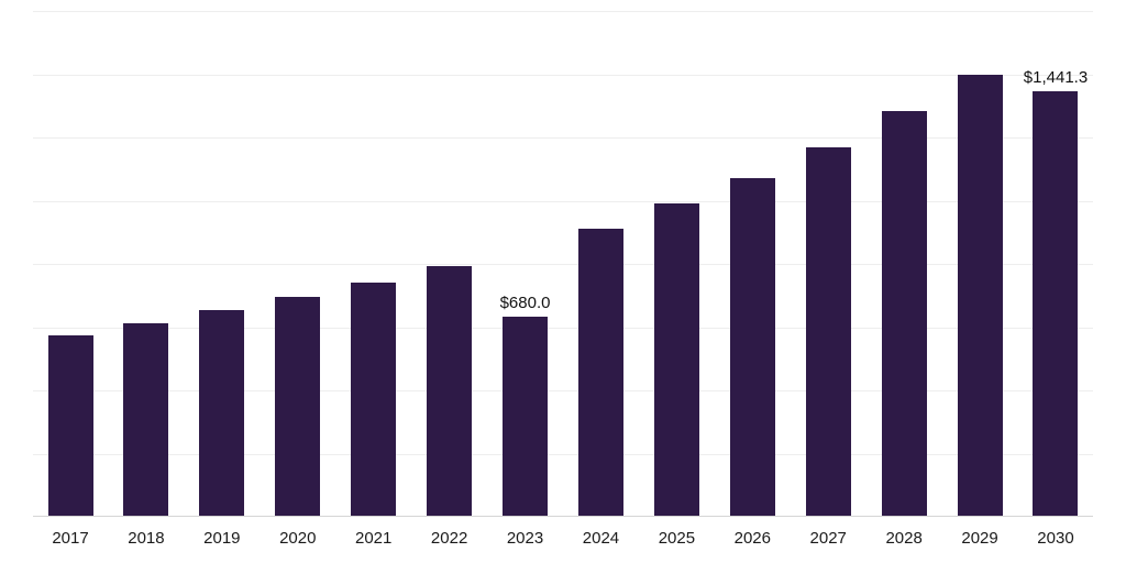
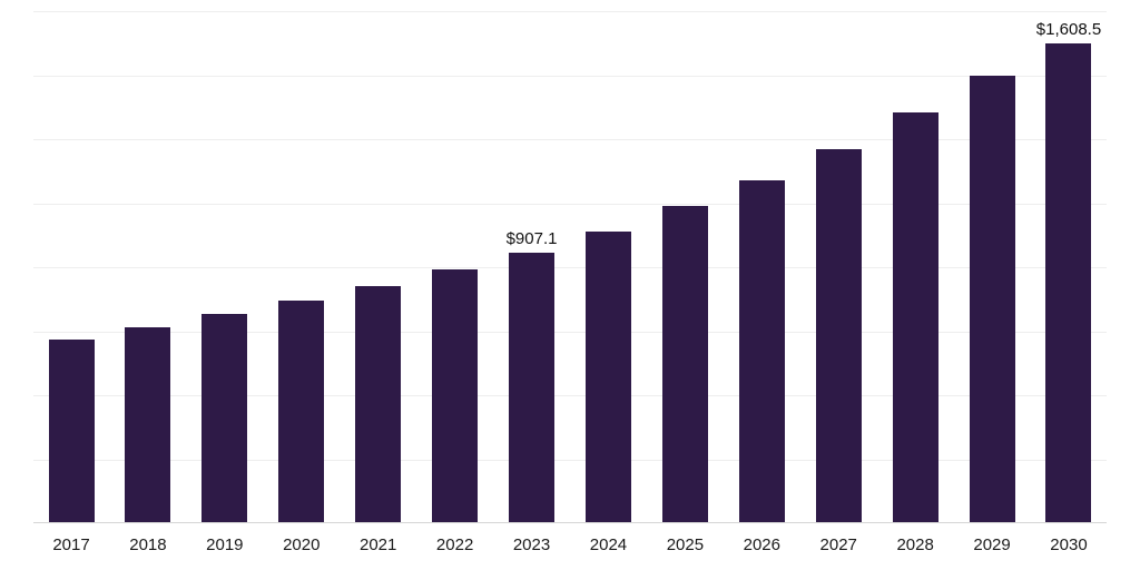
2023: $680.0 -> $907.1
2030: $1,441.3 -> $1,608.5
